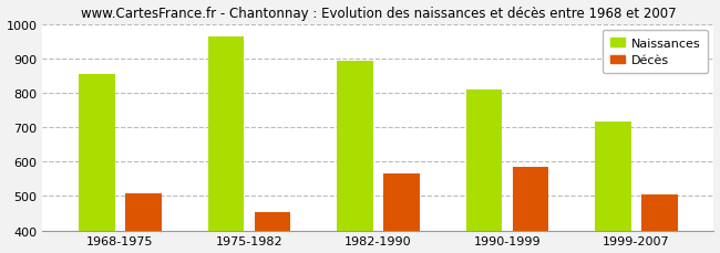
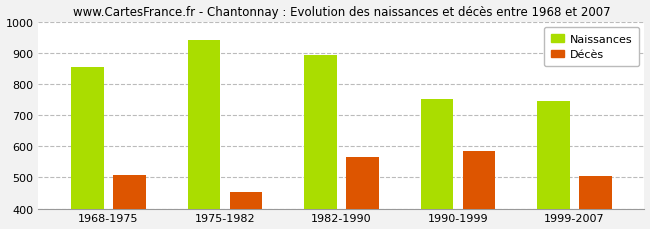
Naissances/1975-1982: 963 -> 940
Naissances/1990-1999: 810 -> 750
Naissances/1999-2007: 715 -> 745
